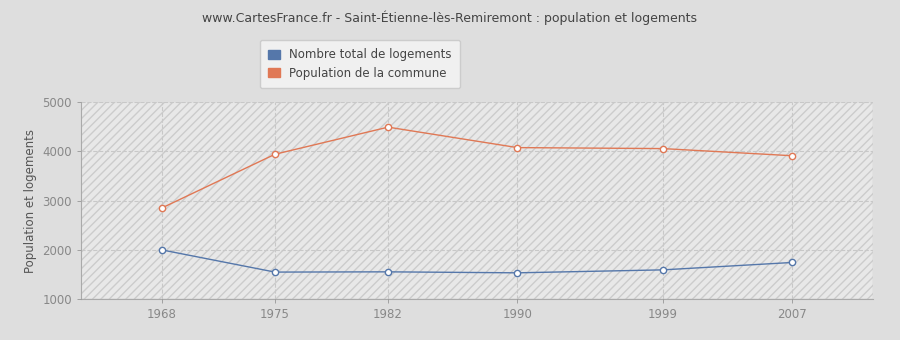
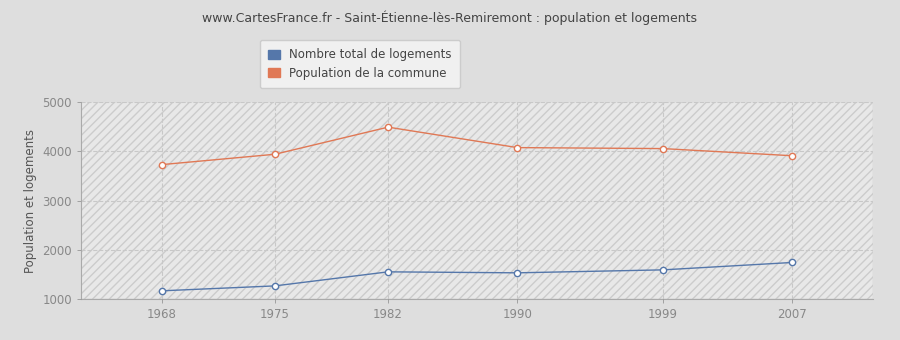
Nombre total de logements/1968: 2000 -> 1170
Population de la commune/1968: 2850 -> 3730
Nombre total de logements/1975: 1550 -> 1270
